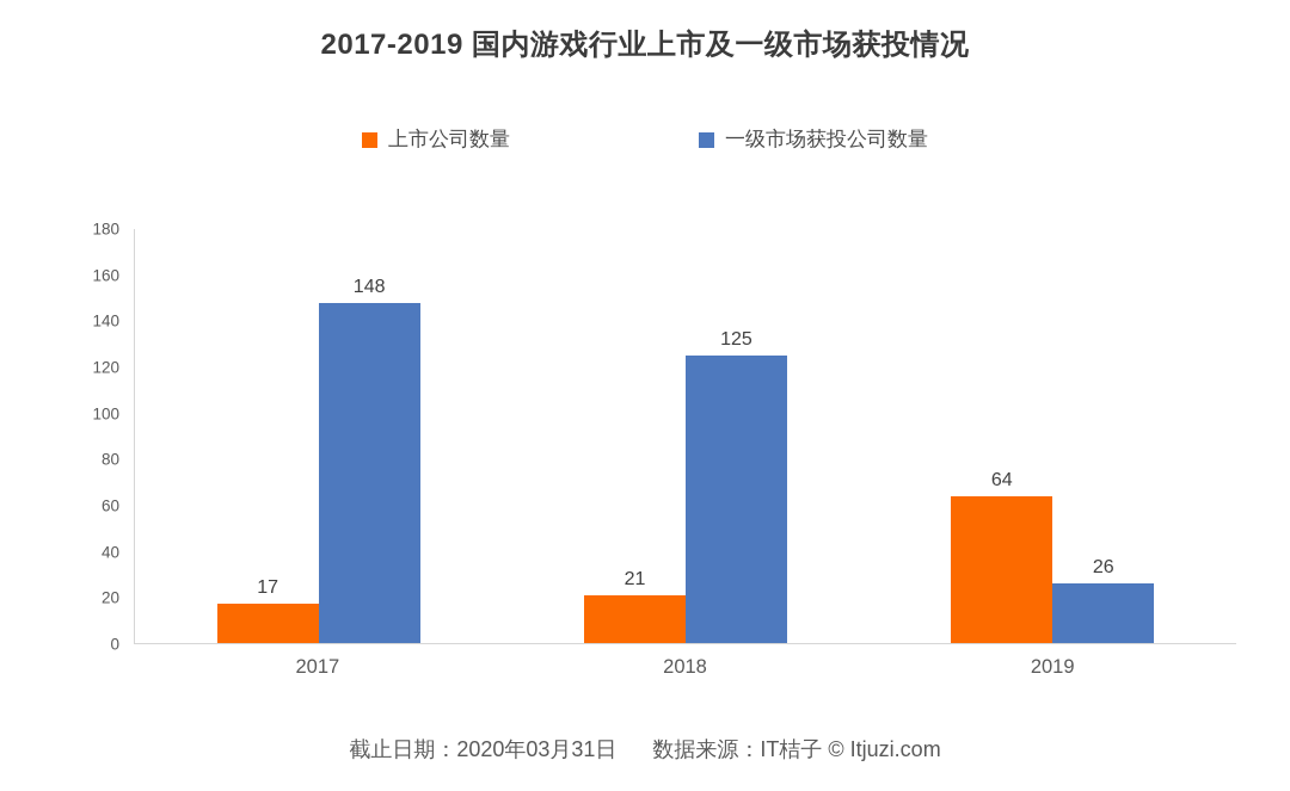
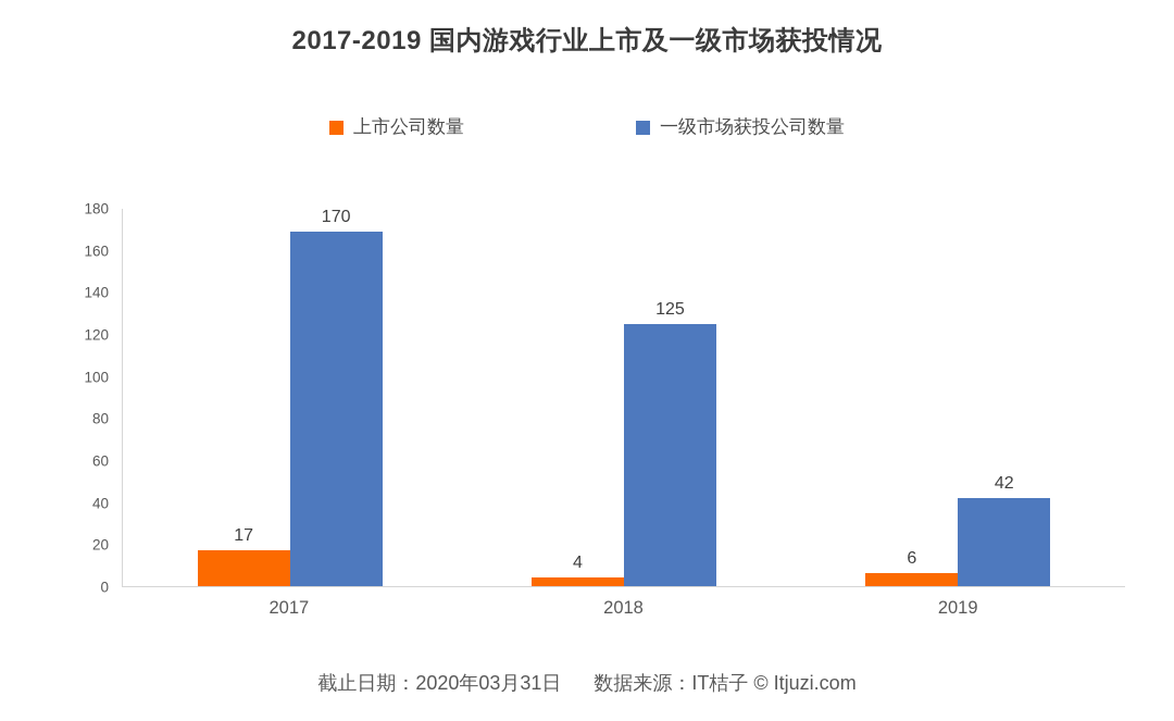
一级市场获投公司数量/2017: 148 -> 170
上市公司数量/2018: 21 -> 4
上市公司数量/2019: 64 -> 6
一级市场获投公司数量/2019: 26 -> 42
